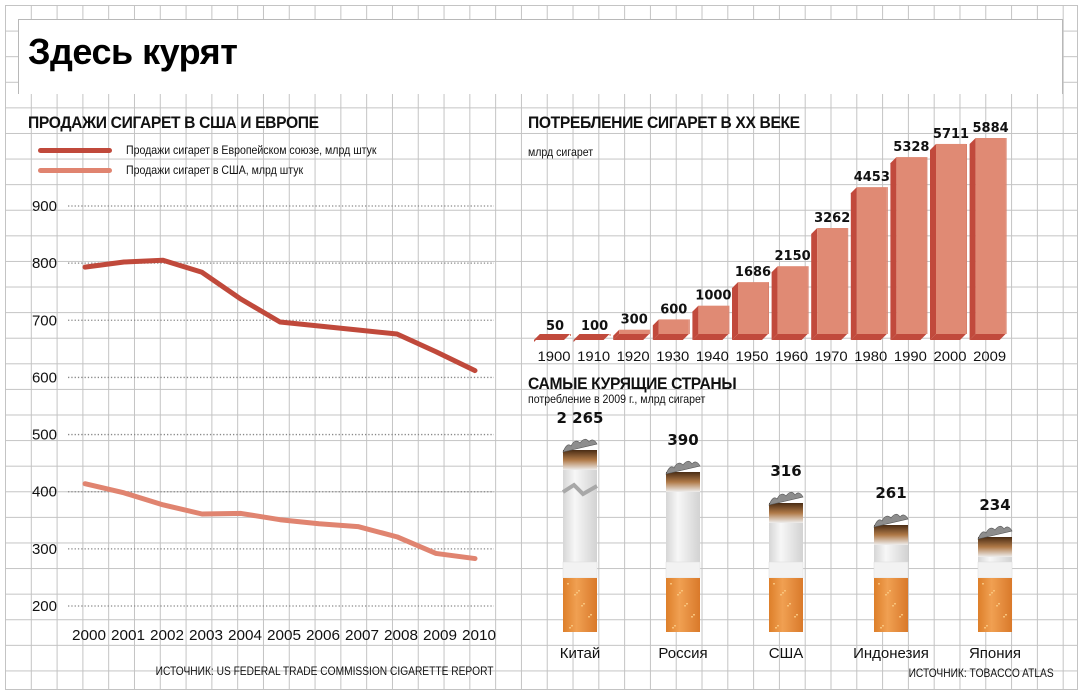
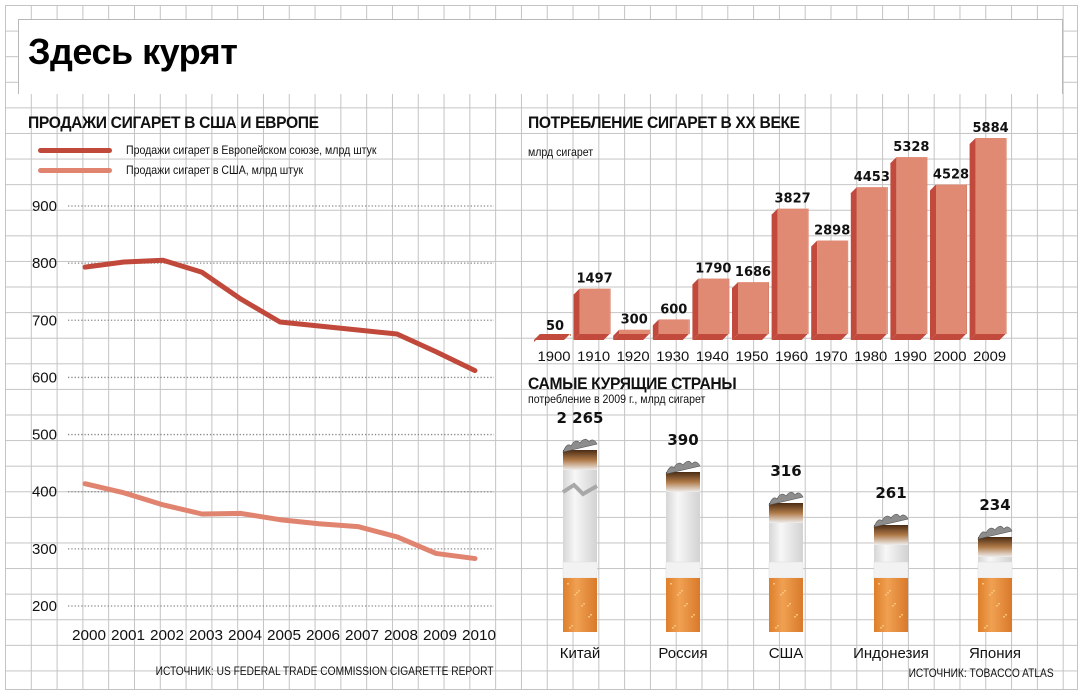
ПОТРЕБЛЕНИЕ СИГАРЕТ В XX ВЕКЕ/1910: 100 -> 1497
ПОТРЕБЛЕНИЕ СИГАРЕТ В XX ВЕКЕ/1940: 1000 -> 1790
ПОТРЕБЛЕНИЕ СИГАРЕТ В XX ВЕКЕ/1960: 2150 -> 3827
ПОТРЕБЛЕНИЕ СИГАРЕТ В XX ВЕКЕ/1970: 3262 -> 2898
ПОТРЕБЛЕНИЕ СИГАРЕТ В XX ВЕКЕ/2000: 5711 -> 4528
